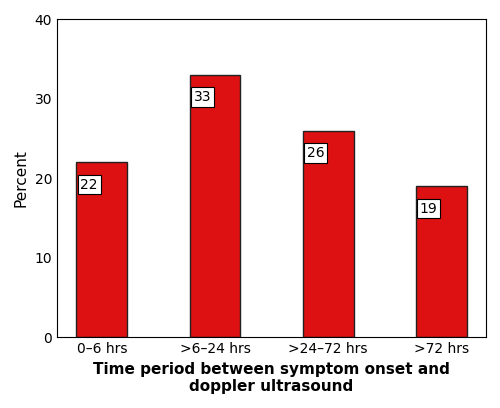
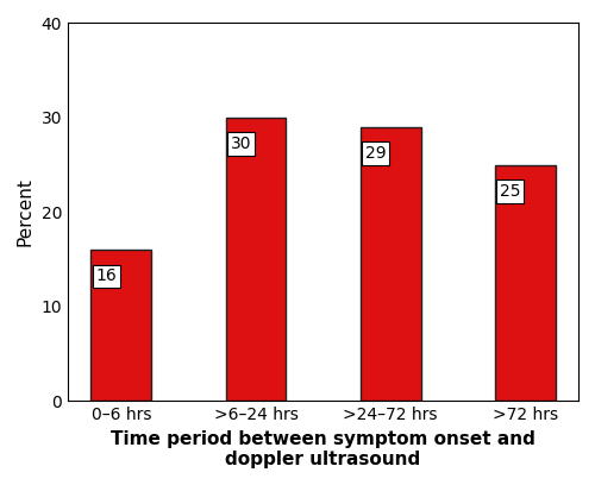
0–6 hrs: 22 -> 16
>6–24 hrs: 33 -> 30
>24–72 hrs: 26 -> 29
>72 hrs: 19 -> 25
